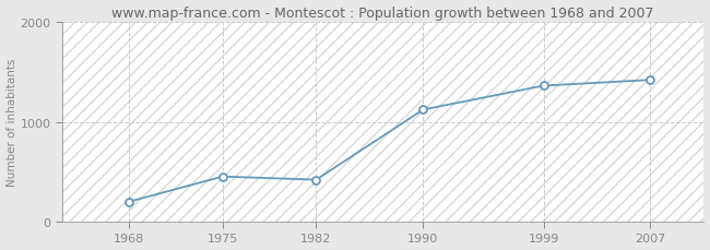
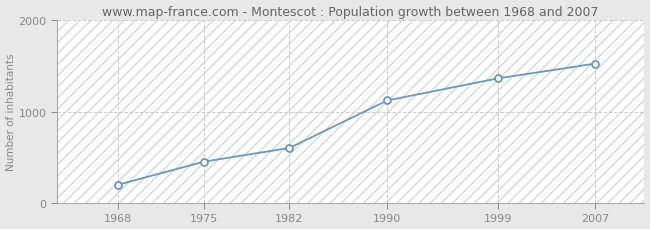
1982: 420 -> 600
2007: 1420 -> 1520
